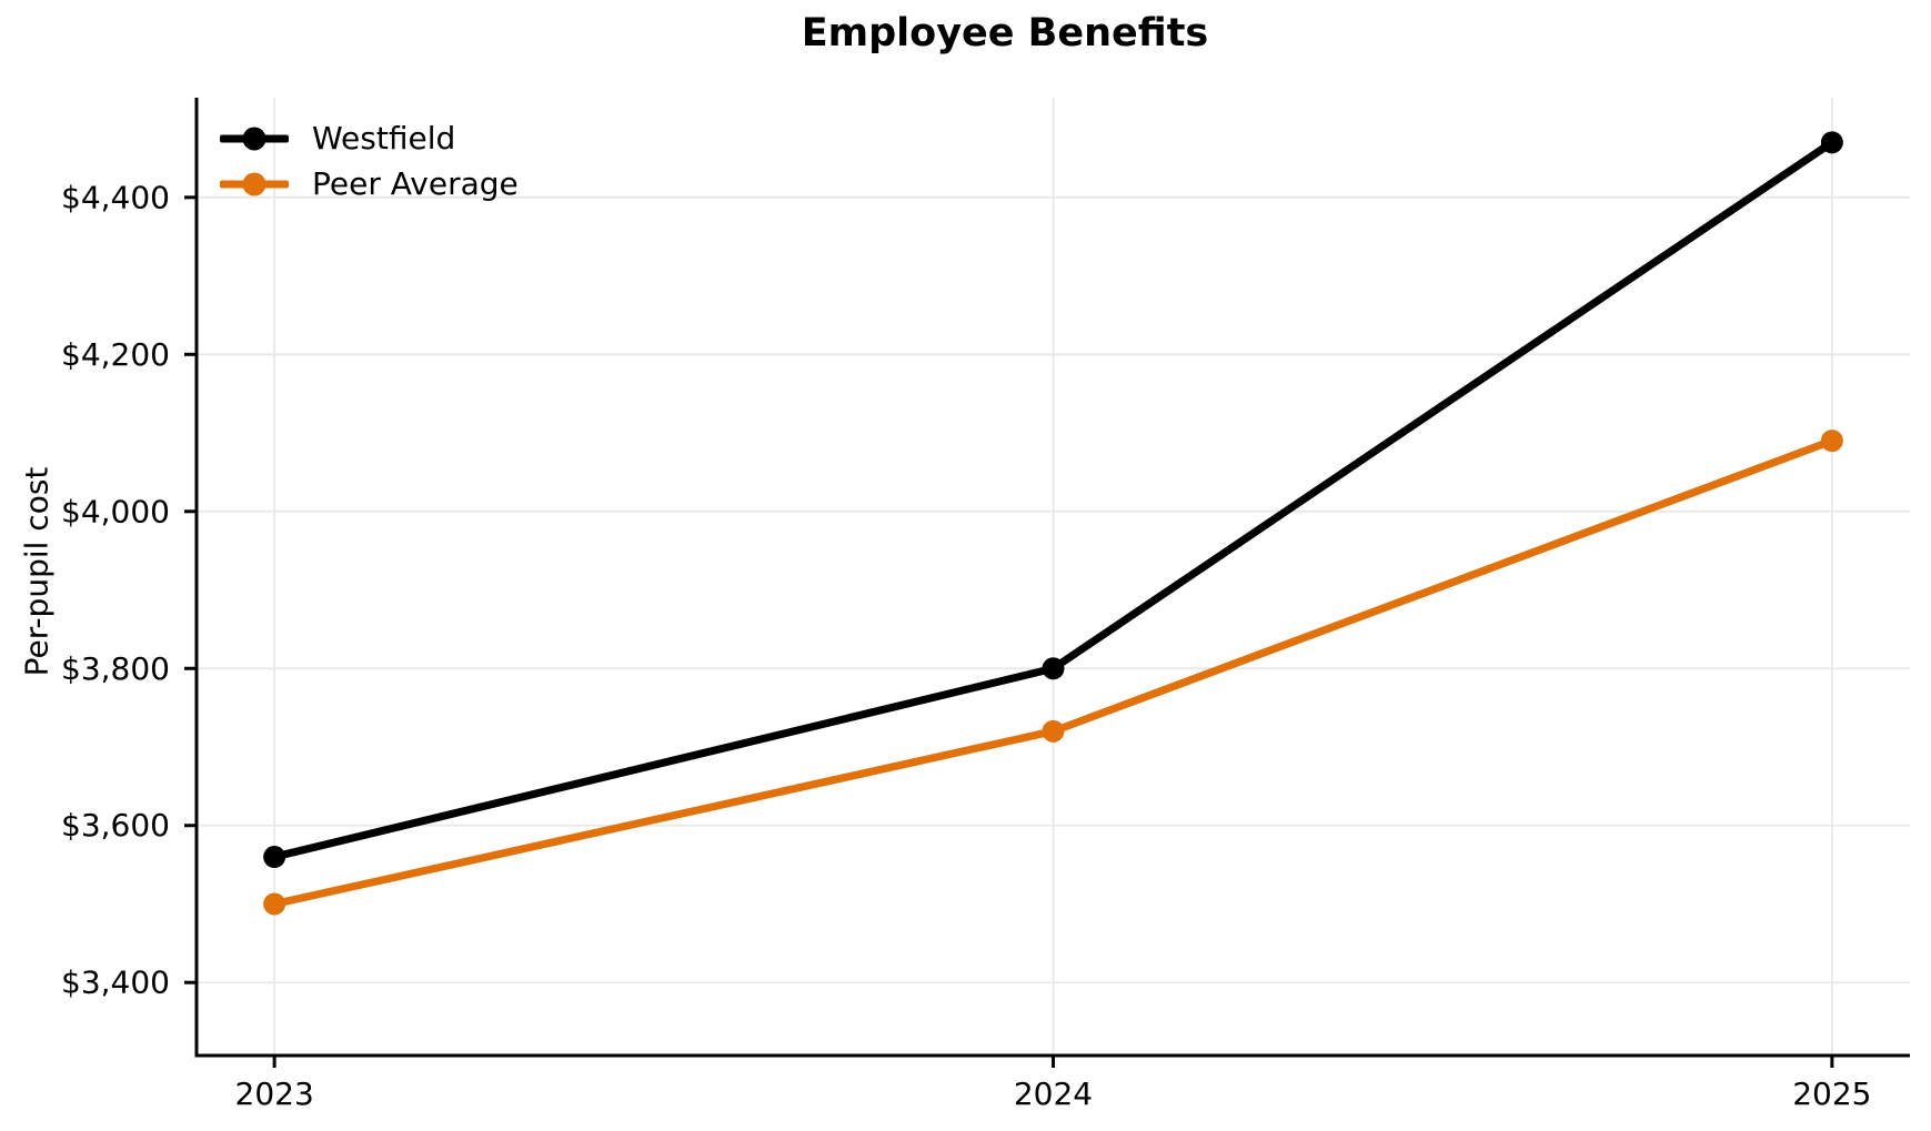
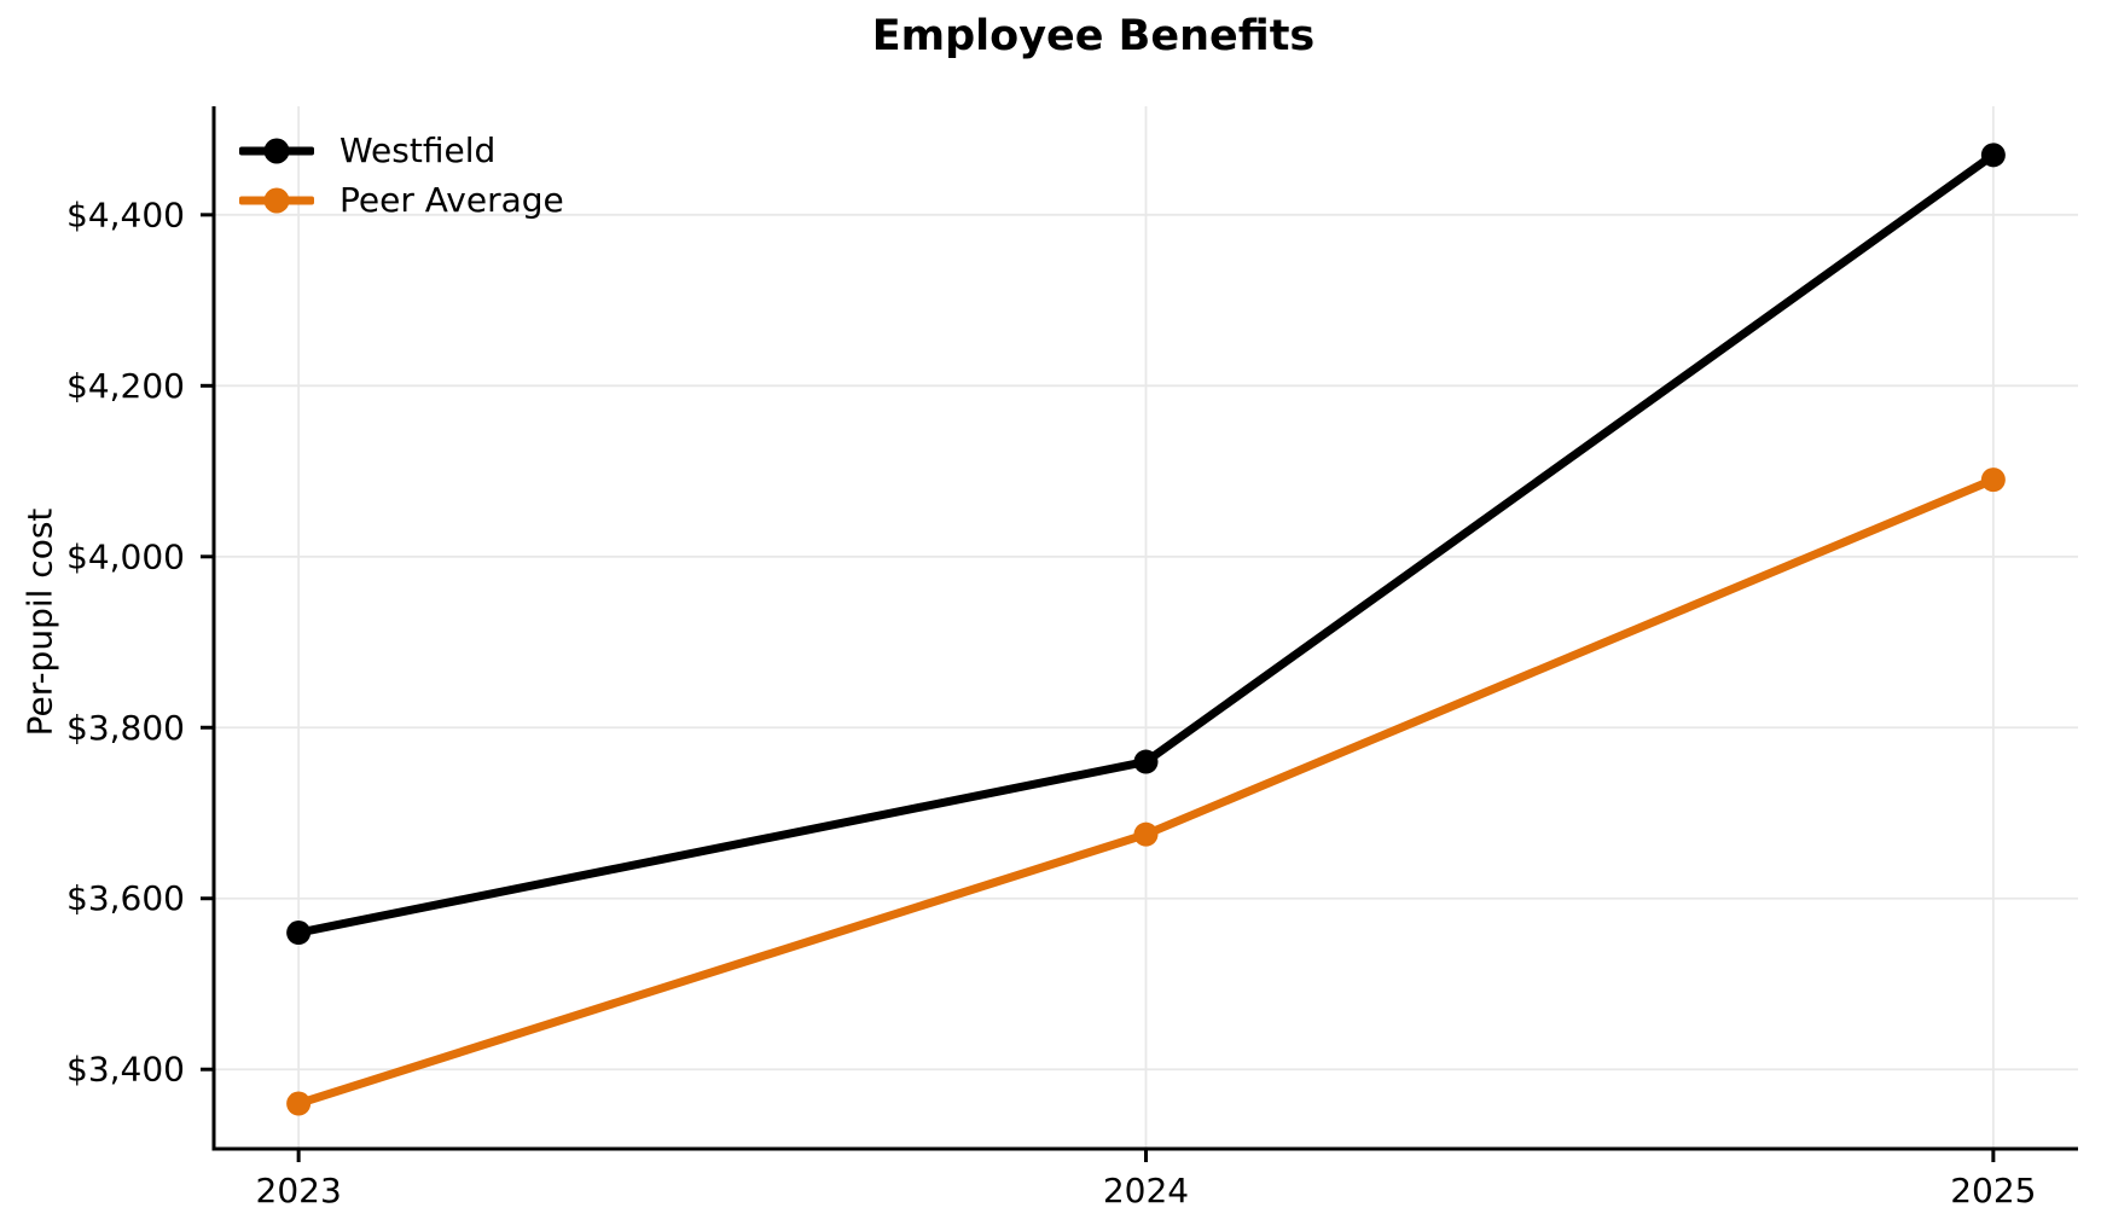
Peer Average/2023: $3500 -> $3360
Westfield/2024: $3800 -> $3760
Peer Average/2024: $3720 -> $3680
